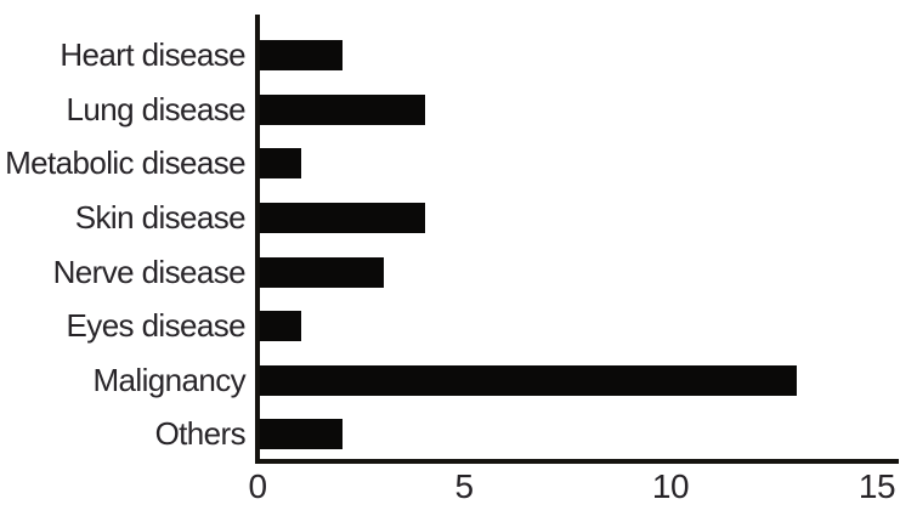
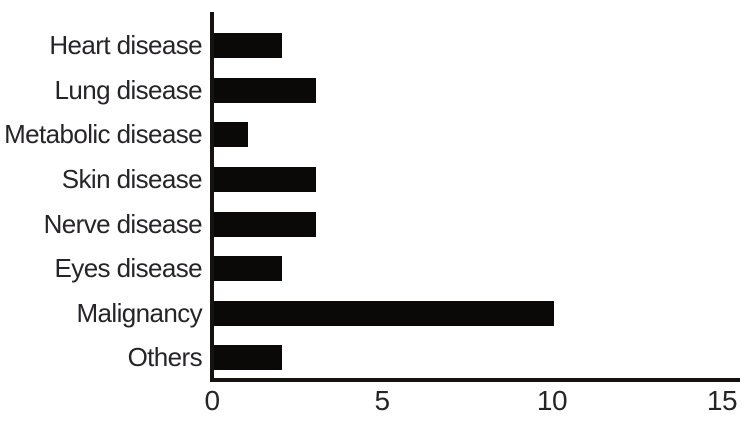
Lung disease: 4 -> 3
Skin disease: 4 -> 3
Eyes disease: 1 -> 2
Malignancy: 13 -> 10
